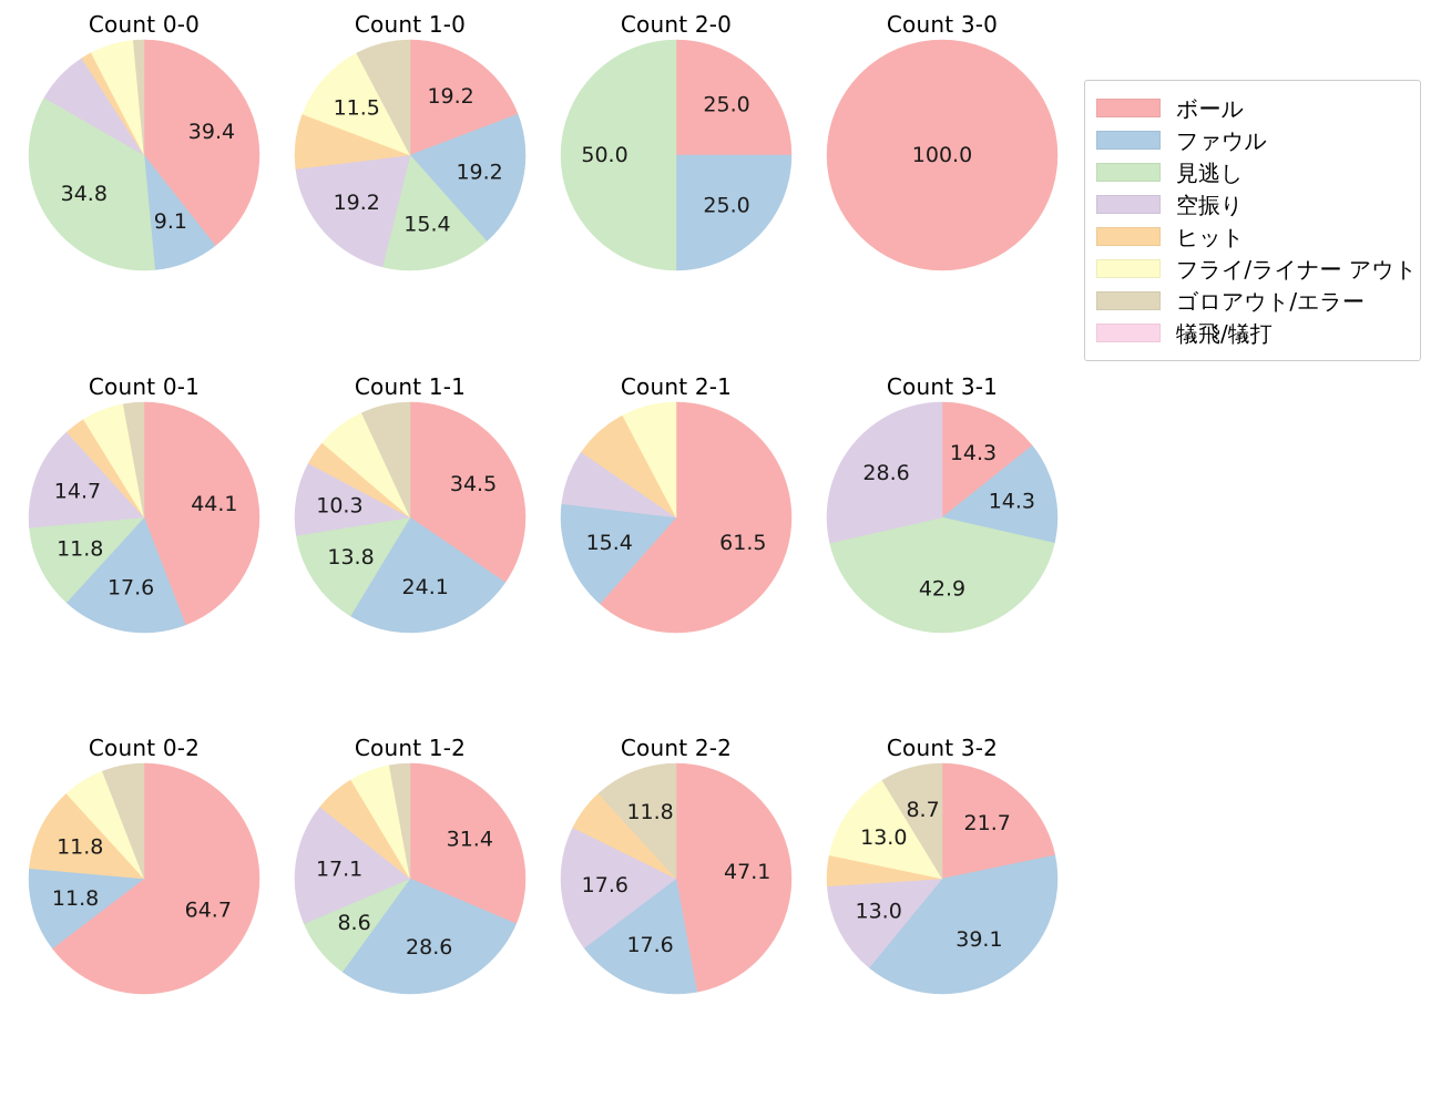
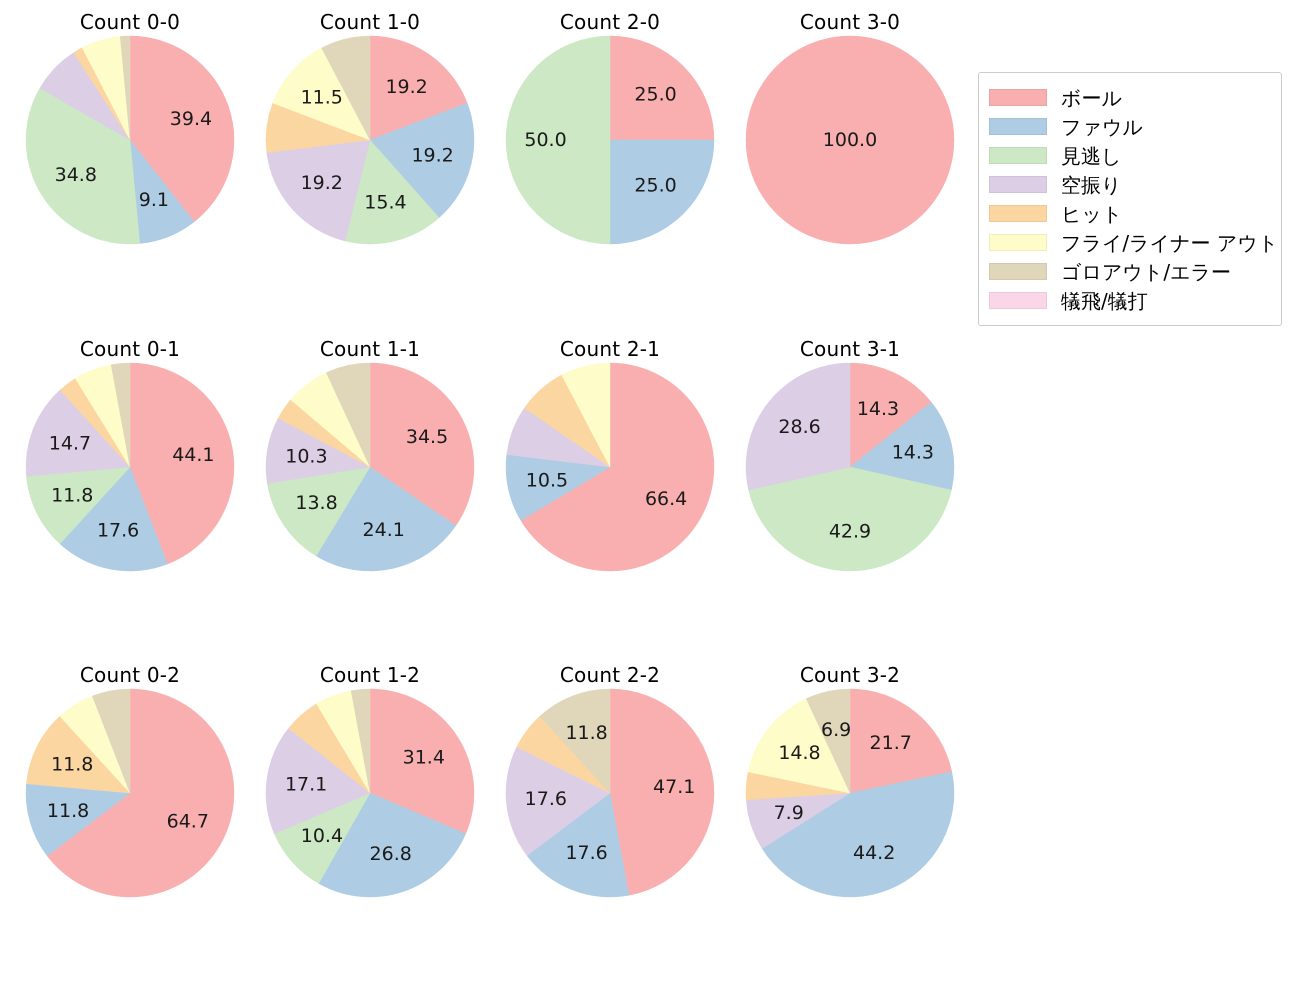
Count 2-1/ボール: 61.5 -> 66.4
Count 2-1/ファウル: 15.4 -> 10.5
Count 1-2/ファウル: 28.6 -> 26.8
Count 1-2/見逃し: 8.6 -> 10.4
Count 3-2/ファウル: 39.1 -> 44.2
Count 3-2/空振り: 13.0 -> 7.9
Count 3-2/フライ/ライナー アウト: 13.0 -> 14.8
Count 3-2/ゴロアウト/エラー: 8.7 -> 6.9
